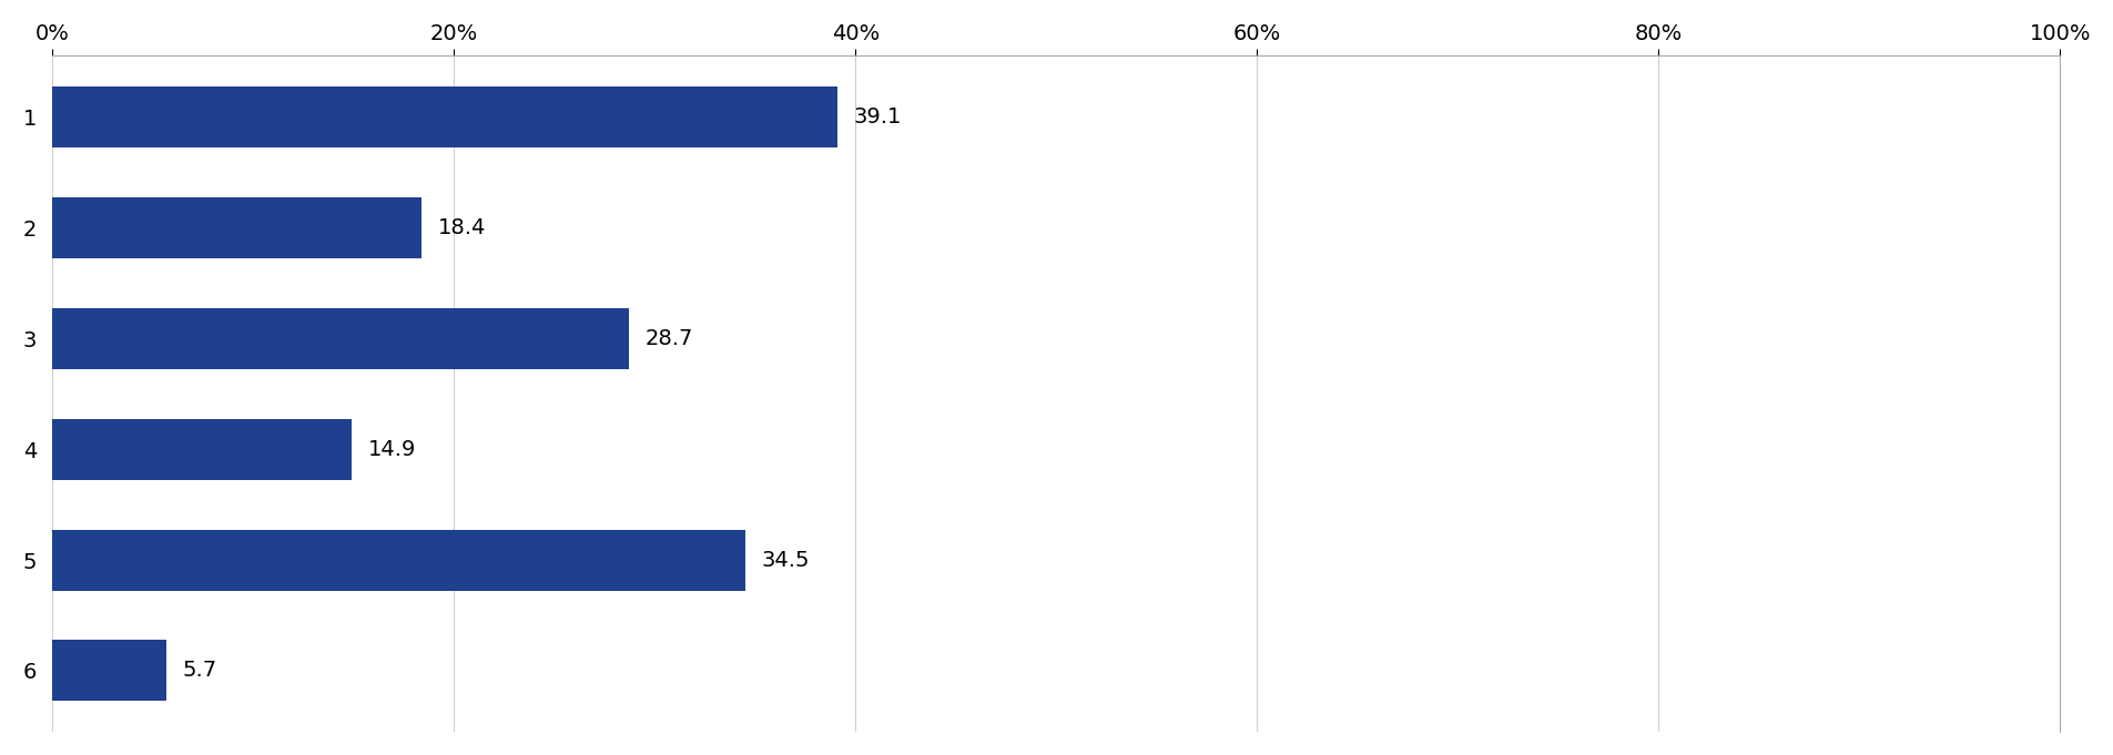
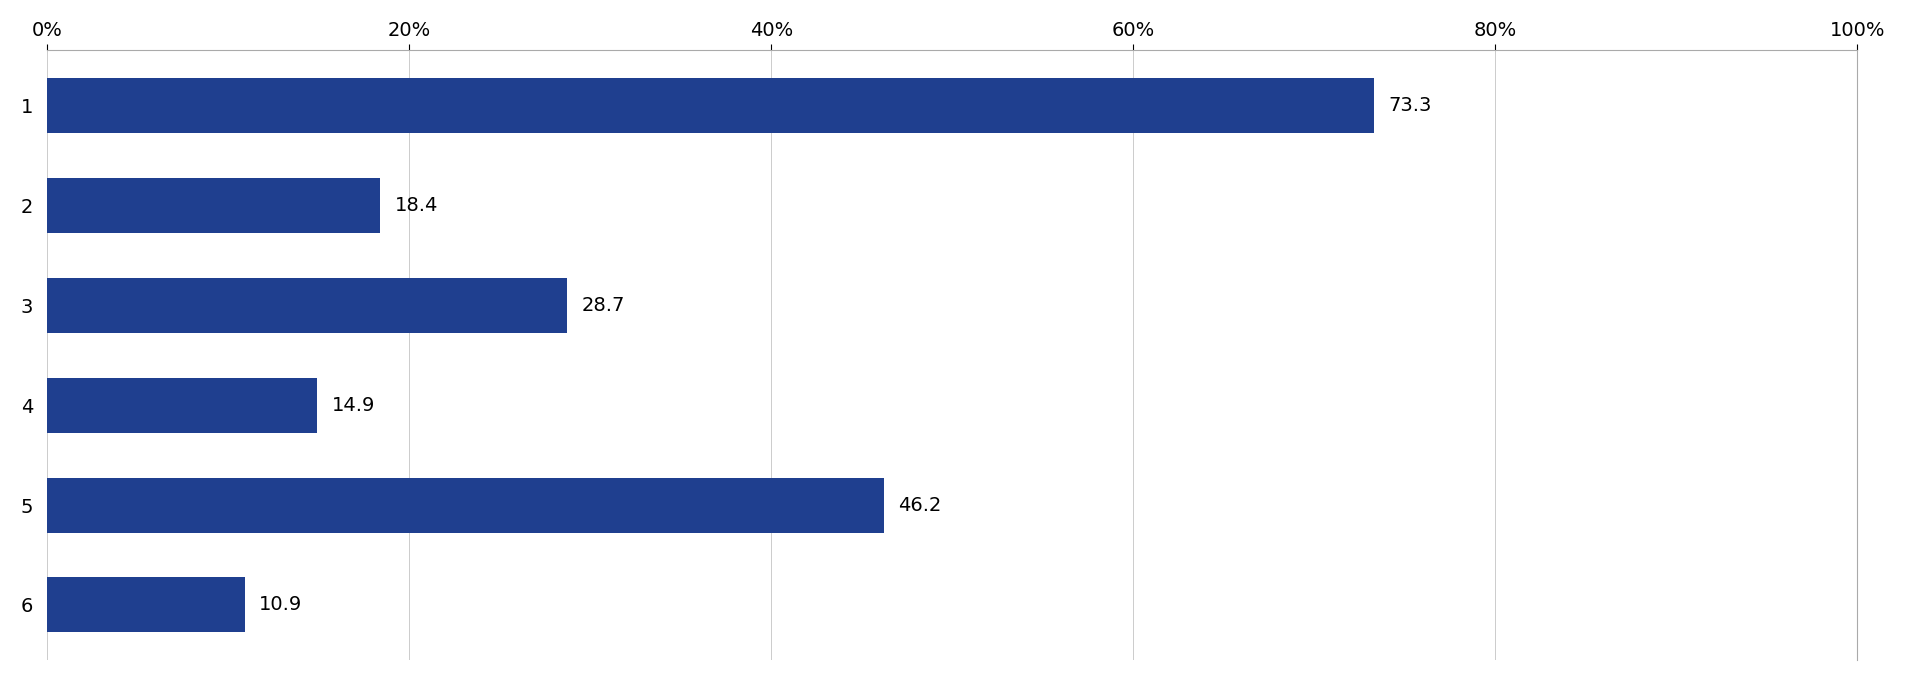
1: 39.1 -> 73.3
5: 34.5 -> 46.2
6: 5.7 -> 10.9
